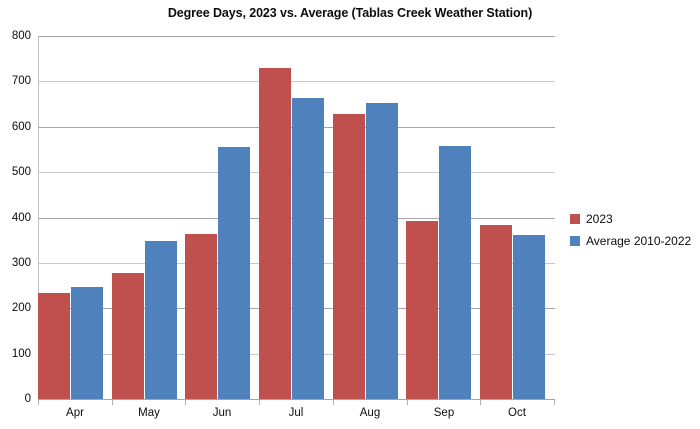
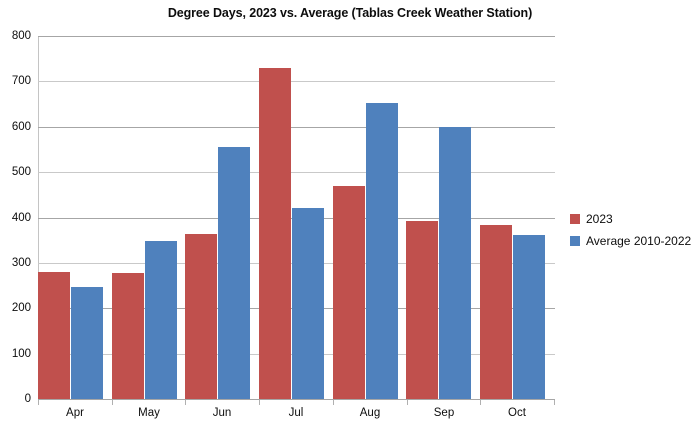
2023/Apr: 230 -> 280
Average 2010-2022/Jul: 660 -> 420
2023/Aug: 630 -> 470
Average 2010-2022/Sep: 560 -> 600
